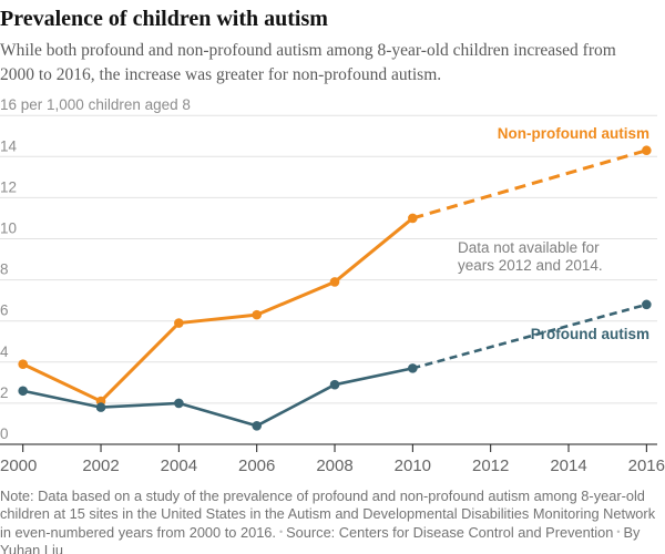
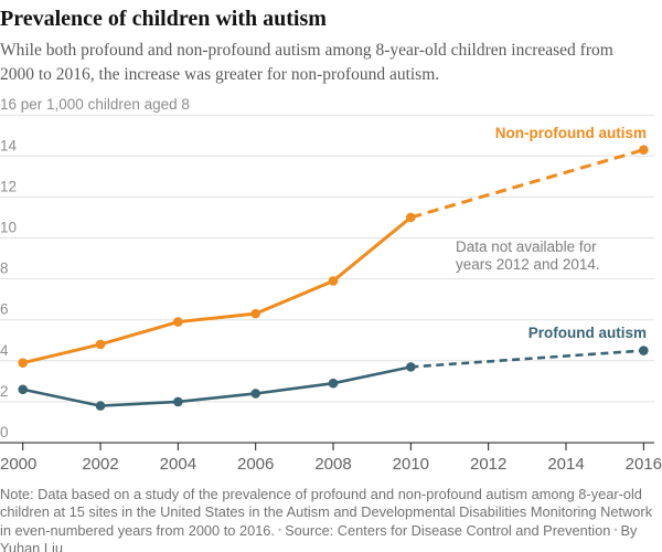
Non-profound autism/2002: 2.1 -> 4.8
Profound autism/2006: 0.9 -> 2.4
Profound autism/2016: 6.8 -> 4.5
